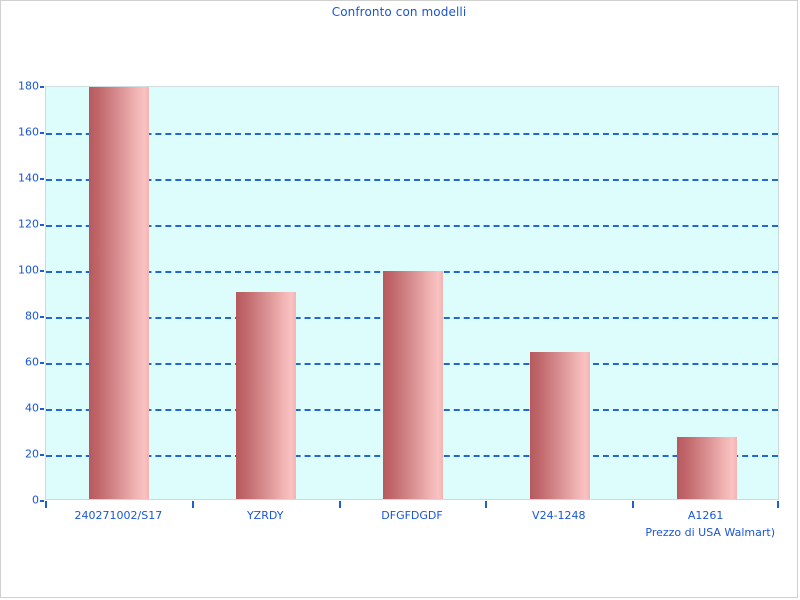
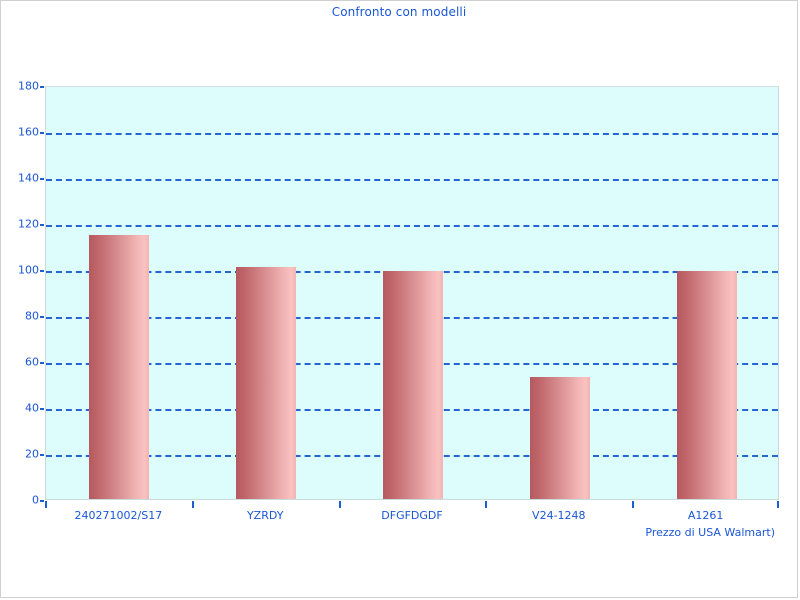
240271002/S17: 180 -> 115
YZRDY: 90 -> 101
V24-1248: 64 -> 53
A1261: 27 -> 99
